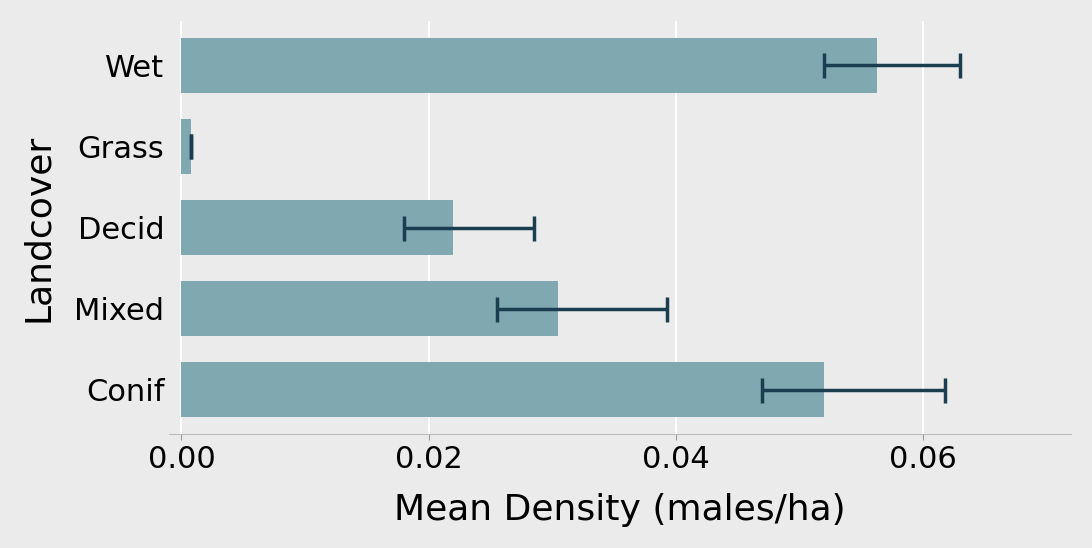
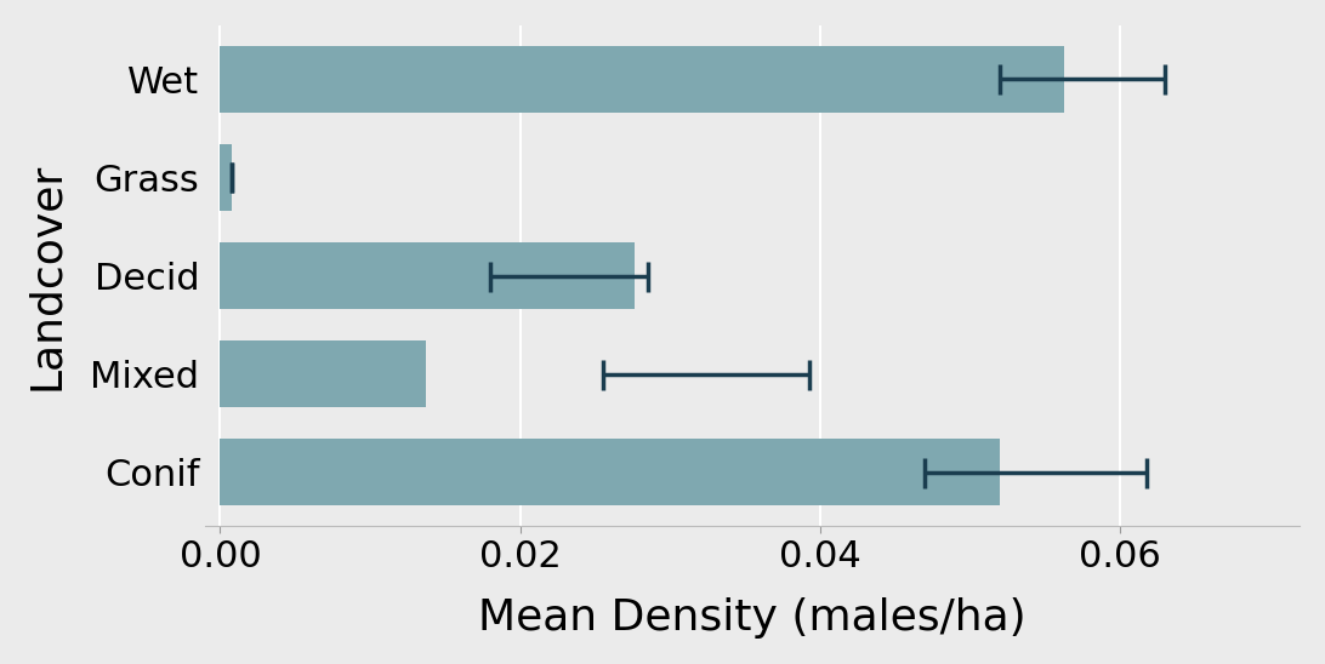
Decid: 0.0220 -> 0.0276
Mixed: 0.0305 -> 0.0137
